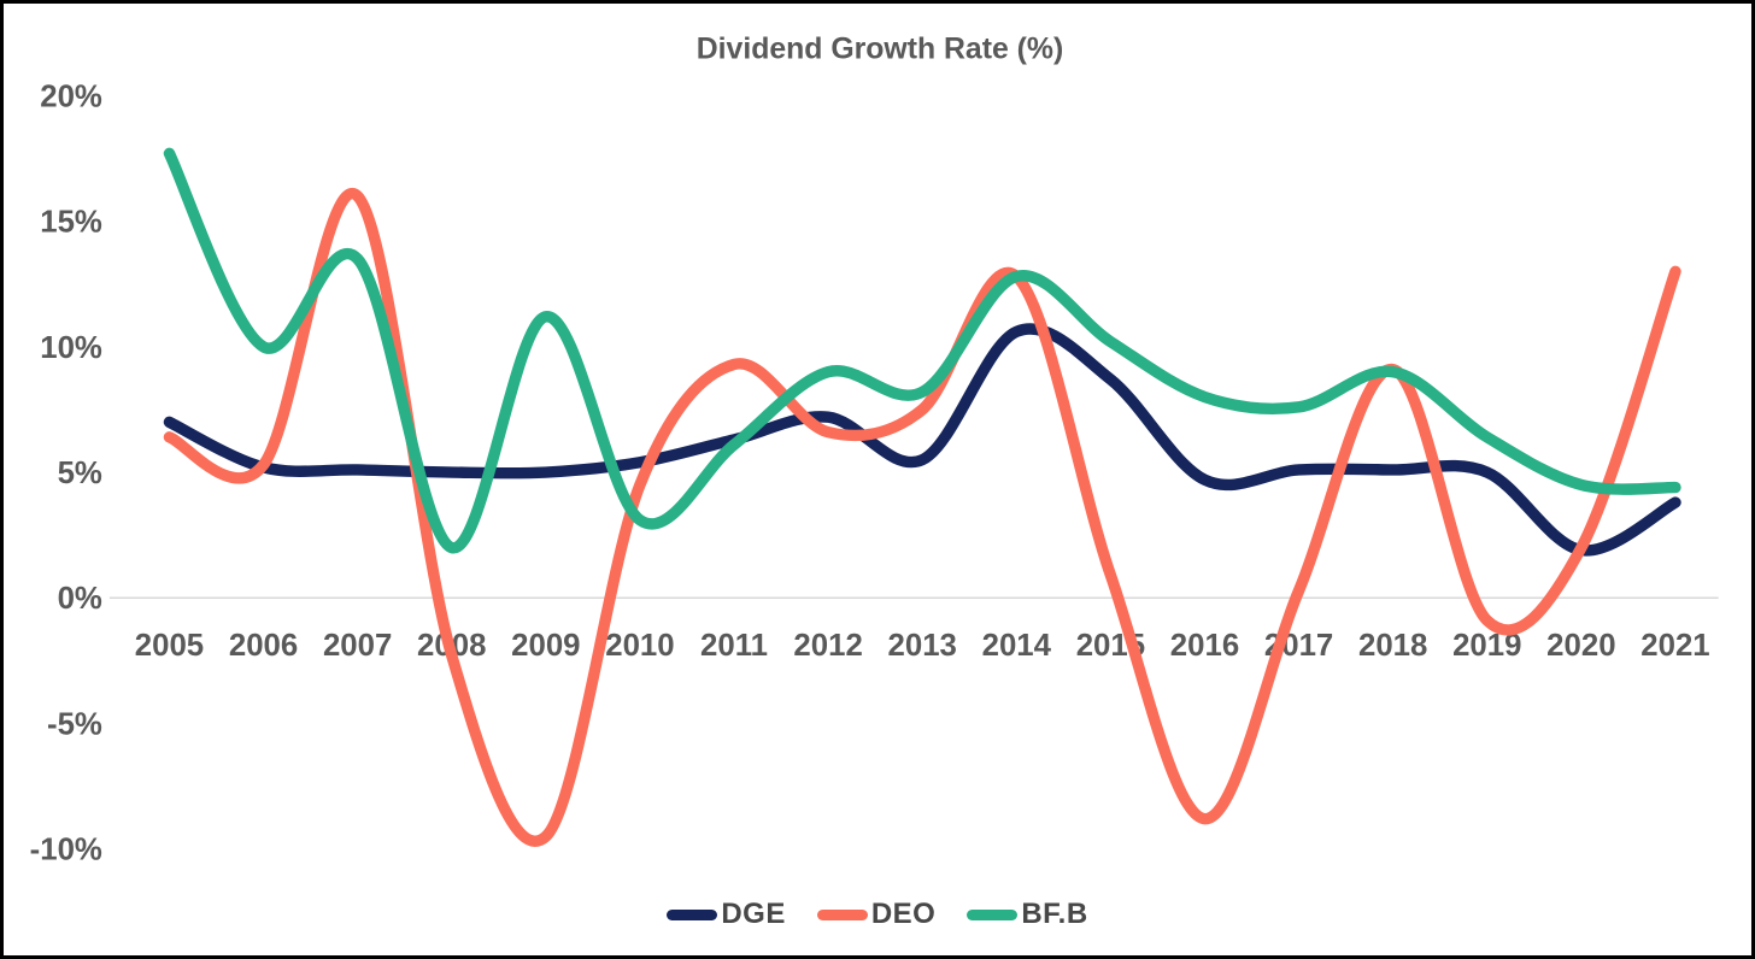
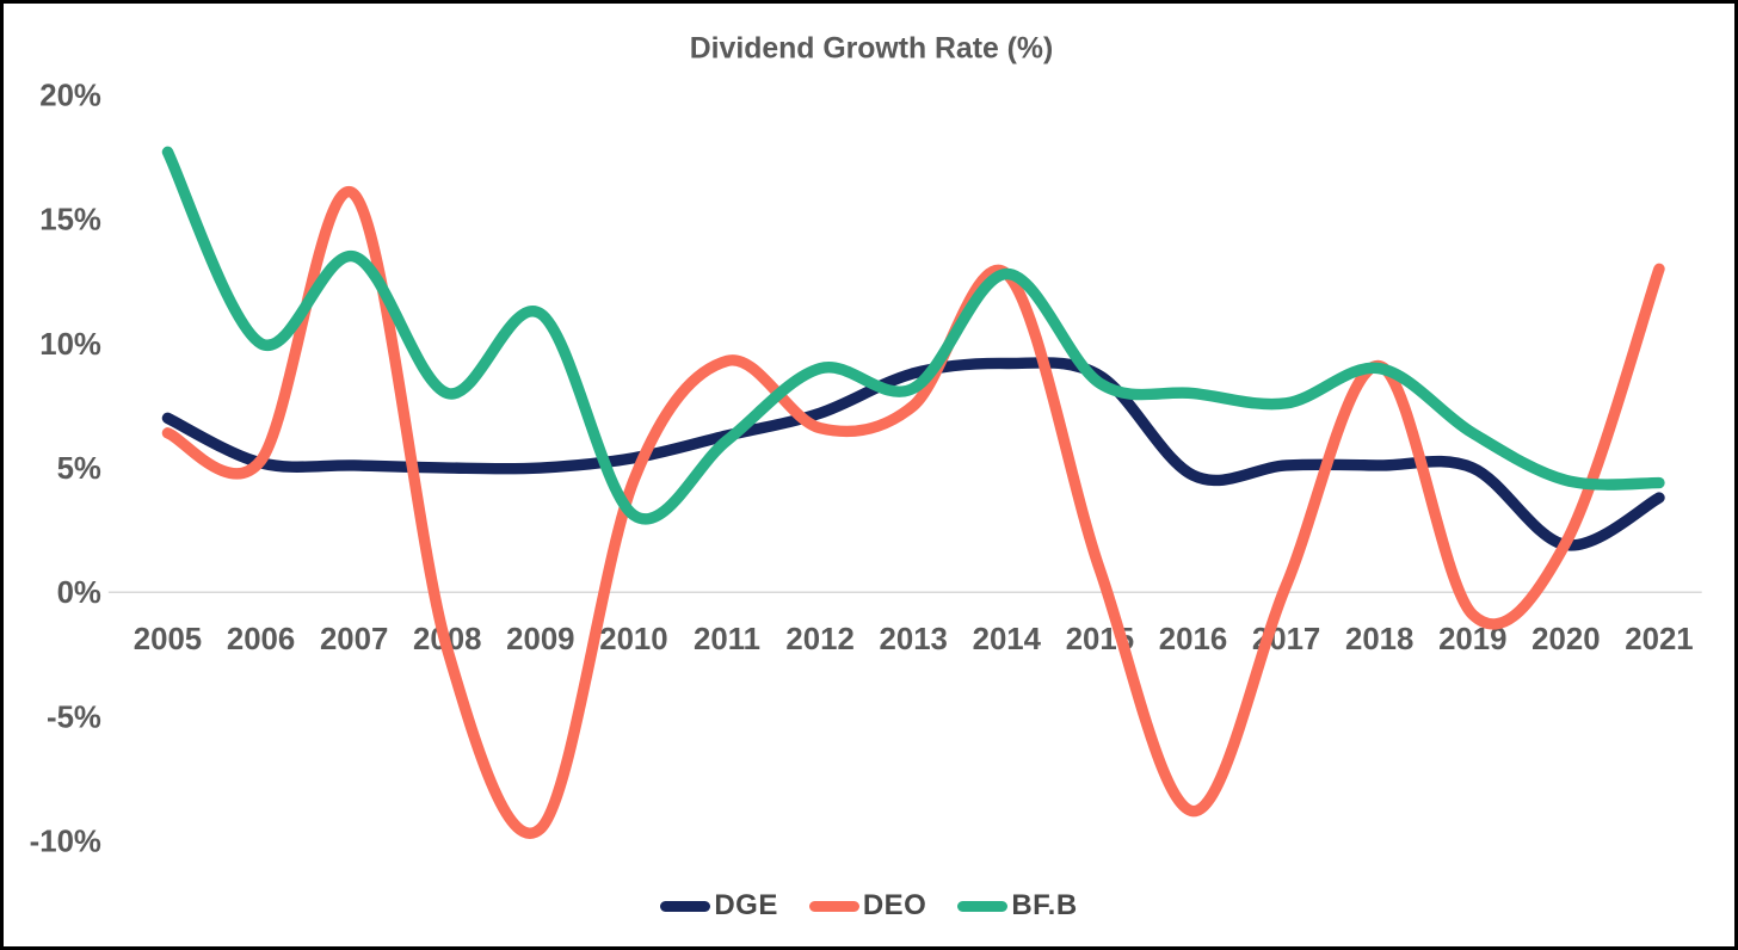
BF.B/2008: 2.0% -> 8.0%
DGE/2013: 5.5% -> 8.8%
DGE/2014: 10.6% -> 9.2%
BF.B/2015: 10.2% -> 8.4%
